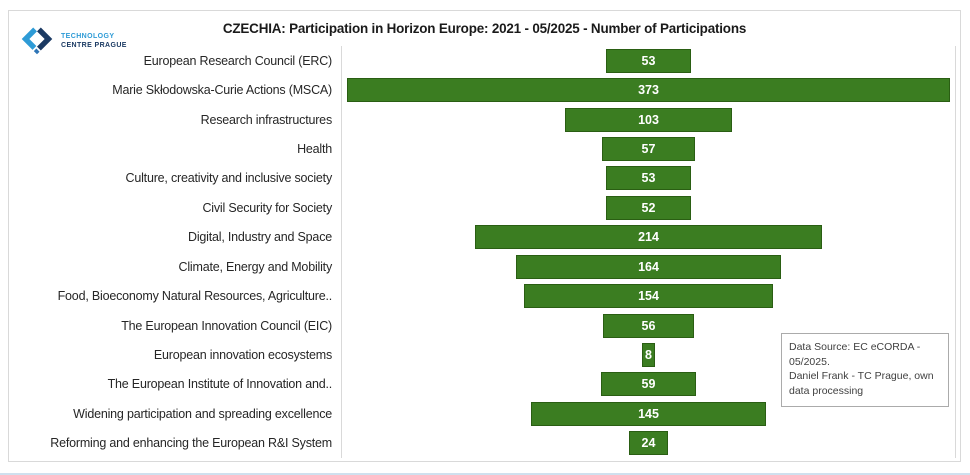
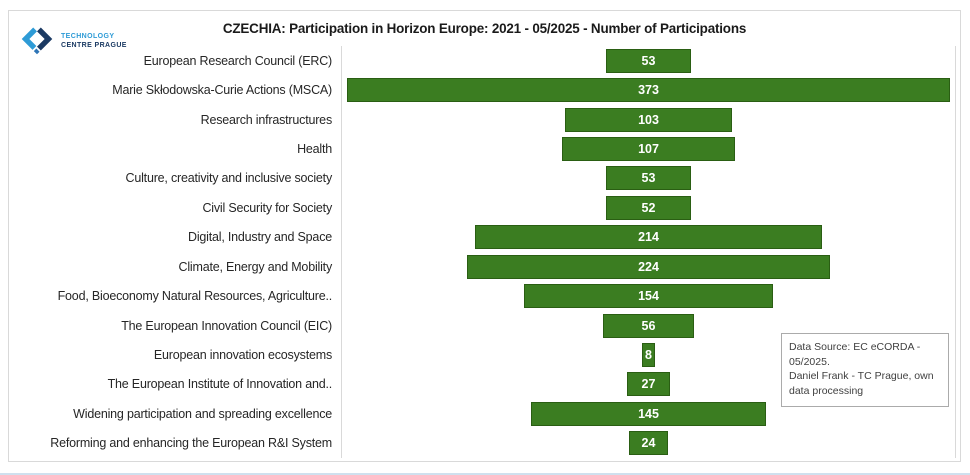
Health: 57 -> 107
Climate, Energy and Mobility: 164 -> 224
The European Institute of Innovation and..: 59 -> 27
